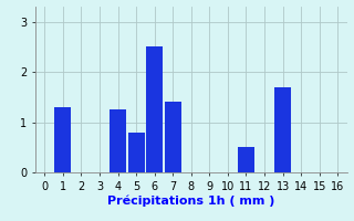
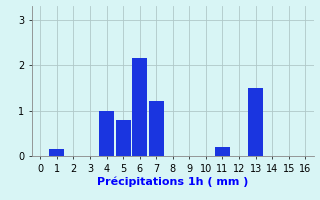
1: 1.30 -> 0.15
4: 1.25 -> 1.00
6: 2.50 -> 2.15
7: 1.40 -> 1.20
11: 0.50 -> 0.20
13: 1.70 -> 1.50
